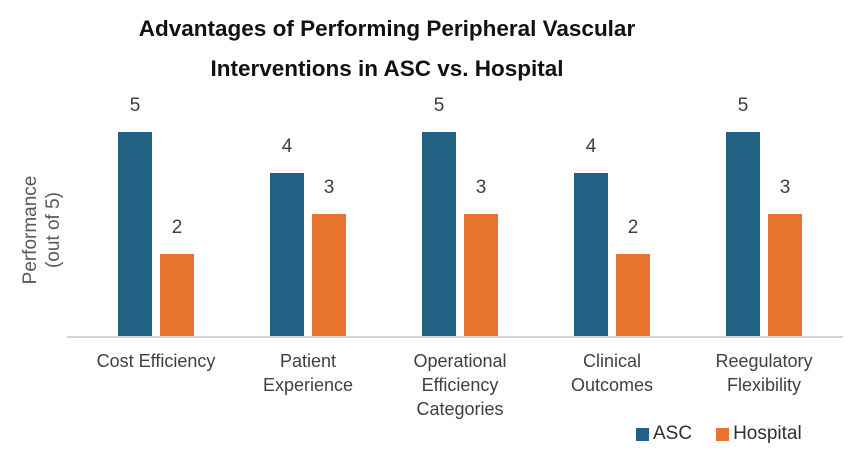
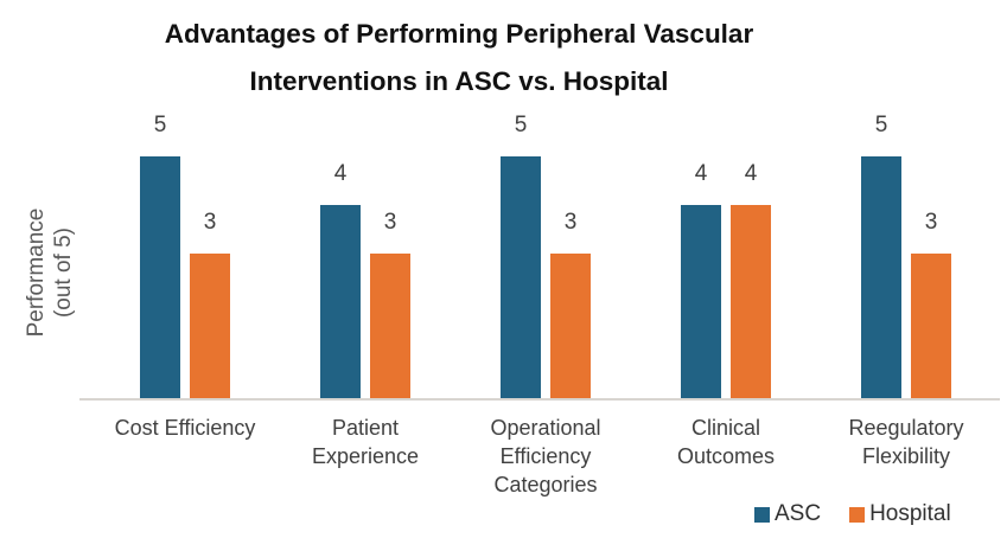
Hospital/Cost Efficiency: 2 -> 3
Hospital/Clinical Outcomes: 2 -> 4
